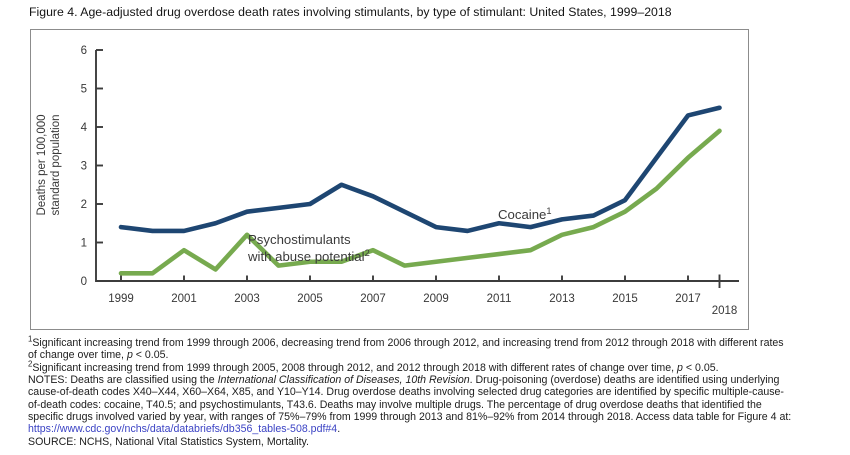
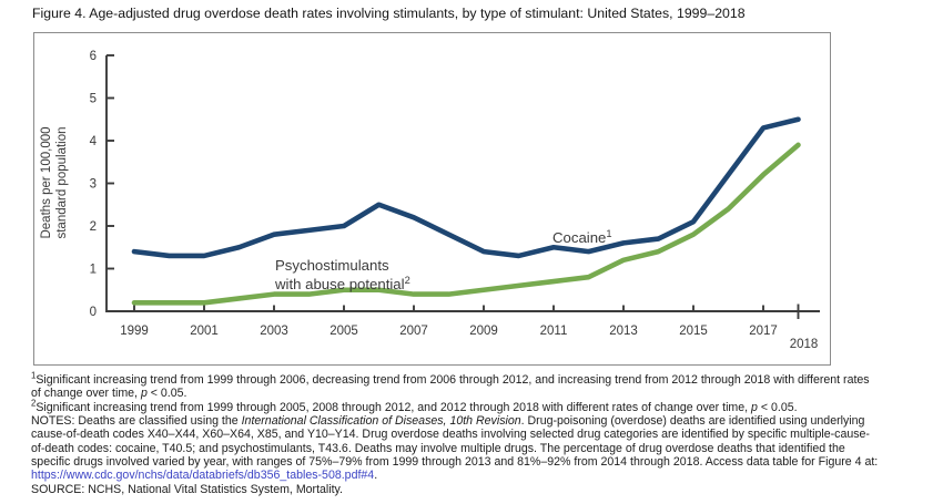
Psychostimulants with abuse potential/2001: 0.8 -> 0.2
Psychostimulants with abuse potential/2003: 1.2 -> 0.4
Psychostimulants with abuse potential/2007: 0.8 -> 0.4
